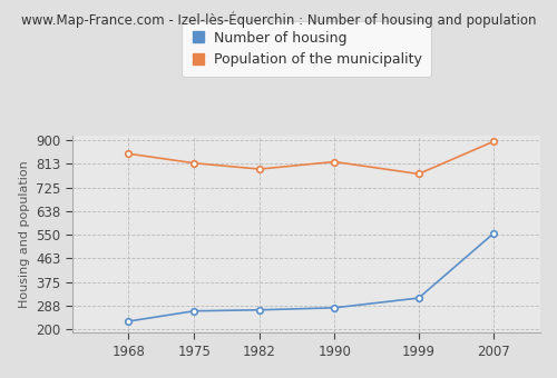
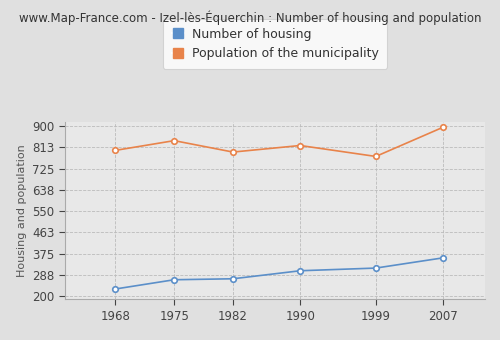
Population of the municipality/1968: 850 -> 800
Population of the municipality/1975: 815 -> 840
Number of housing/1990: 280 -> 305
Number of housing/2007: 555 -> 358
